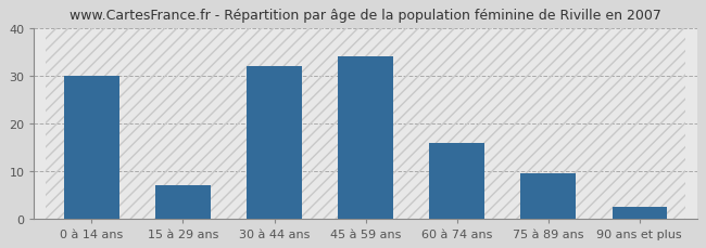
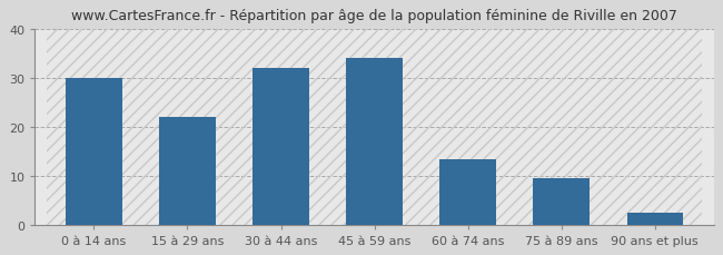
15 à 29 ans: 7.0 -> 22.0
60 à 74 ans: 16.0 -> 13.5
